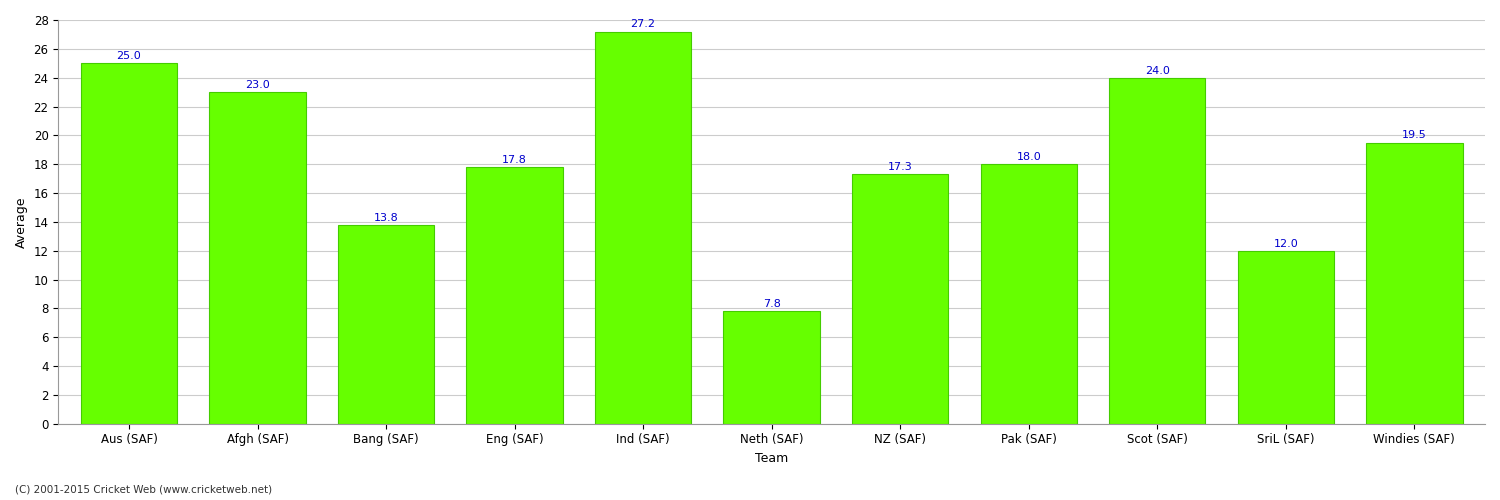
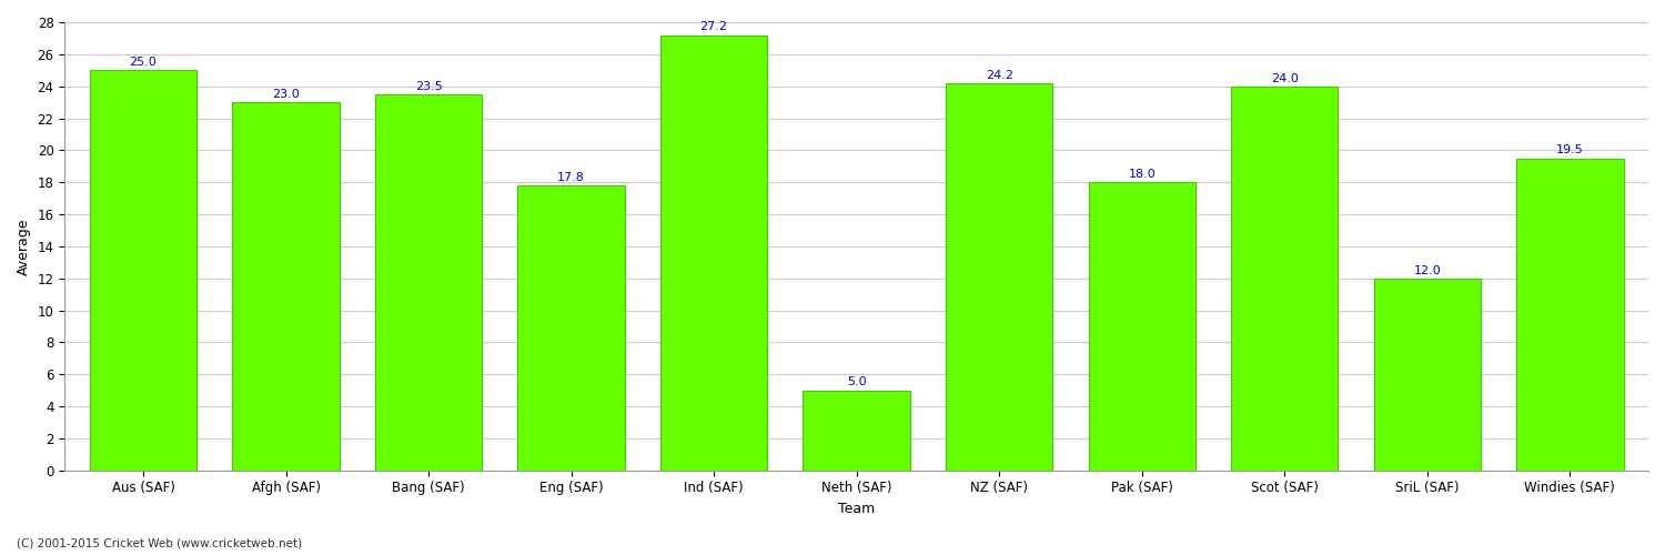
Bang (SAF): 13.8 -> 23.5
Neth (SAF): 7.8 -> 5.0
NZ (SAF): 17.3 -> 24.2
